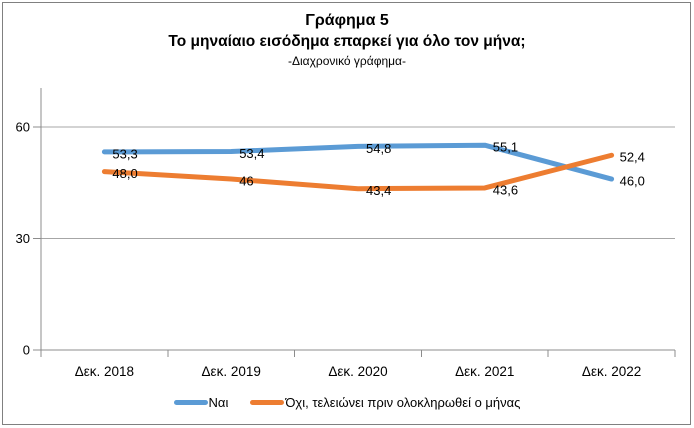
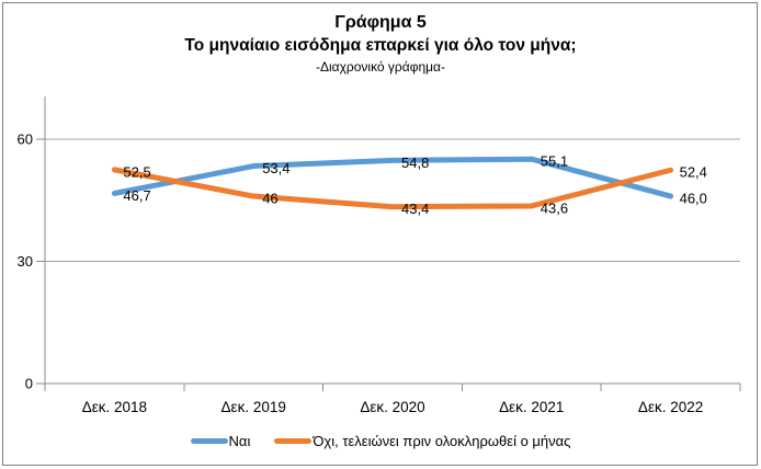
Ναι/Δεκ. 2018: 53,3 -> 46,7
Όχι, τελειώνει πριν ολοκληρωθεί ο μήνας/Δεκ. 2018: 48,0 -> 52,5
